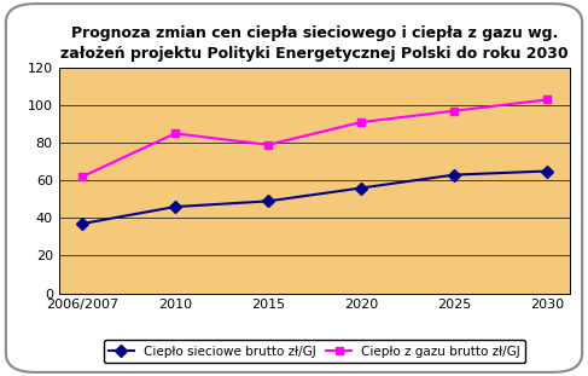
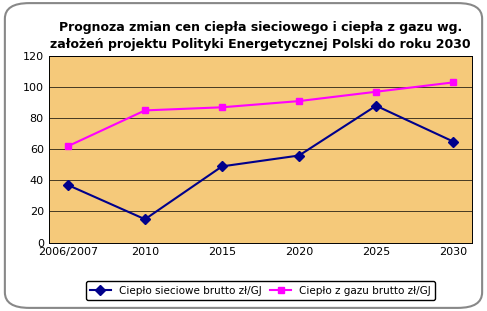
Ciepło sieciowe brutto zł/GJ/2010: 46 -> 15
Ciepło z gazu brutto zł/GJ/2015: 79 -> 87
Ciepło sieciowe brutto zł/GJ/2025: 63 -> 88
